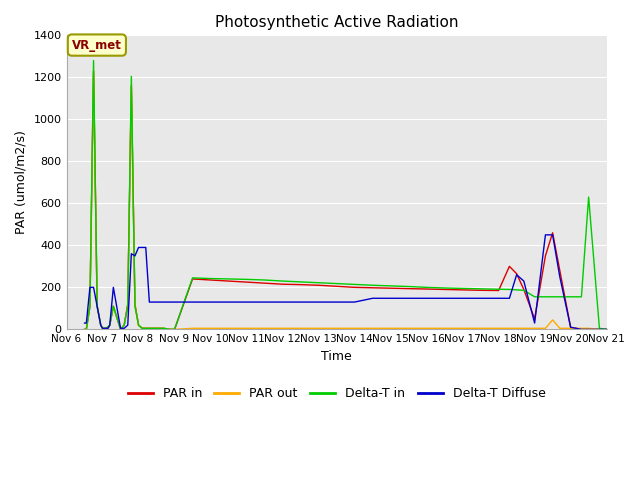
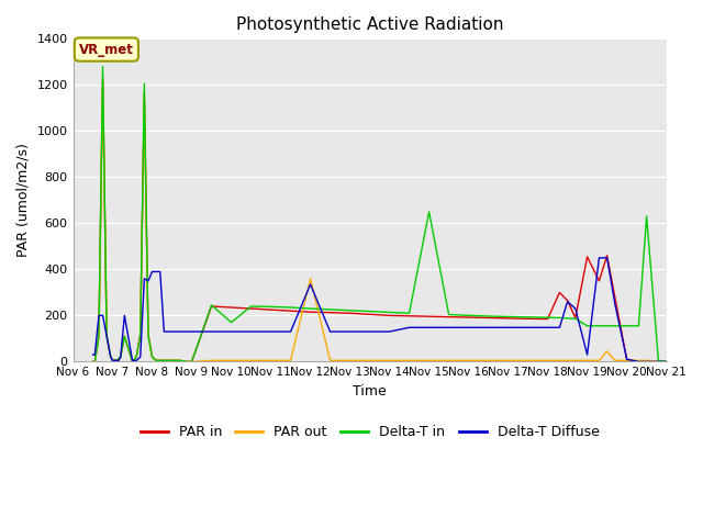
Delta-T in/Nov 10: 242 -> 170
PAR out/Nov 12: 5 -> 360
Delta-T Diffuse/Nov 12: 130 -> 335
Delta-T in/Nov 15: 207 -> 650
PAR in/Nov 19: 50 -> 455
